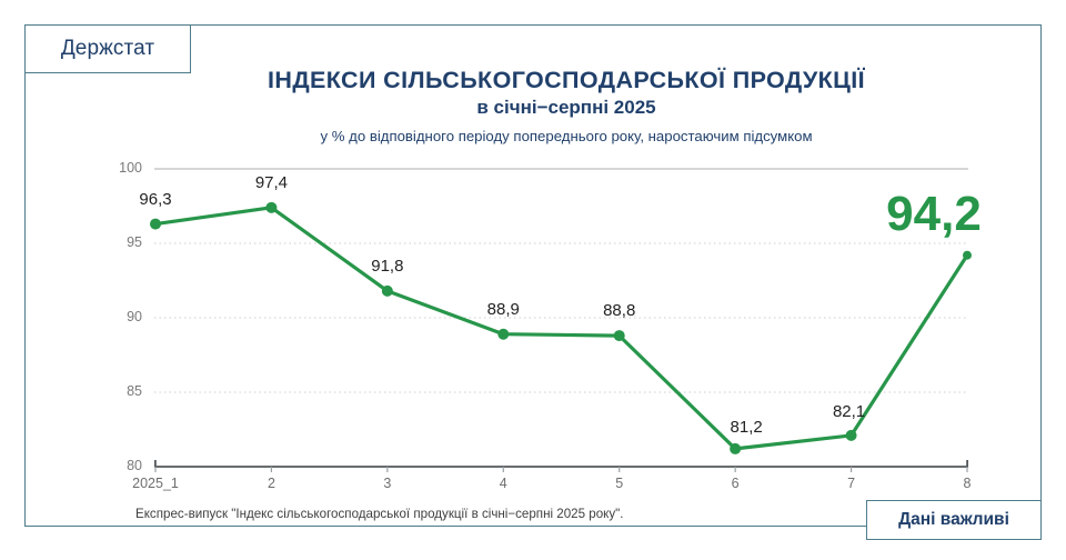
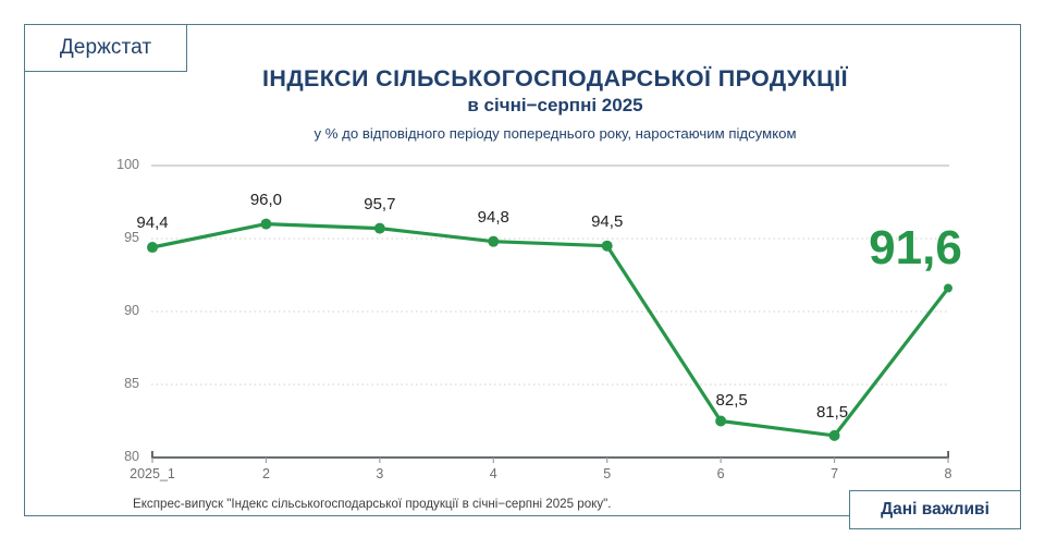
2025_1: 96,3 -> 94,4
2: 97,4 -> 96,0
3: 91,8 -> 95,7
4: 88,9 -> 94,8
5: 88,8 -> 94,5
6: 81,2 -> 82,5
7: 82,1 -> 81,5
8: 94,2 -> 91,6
